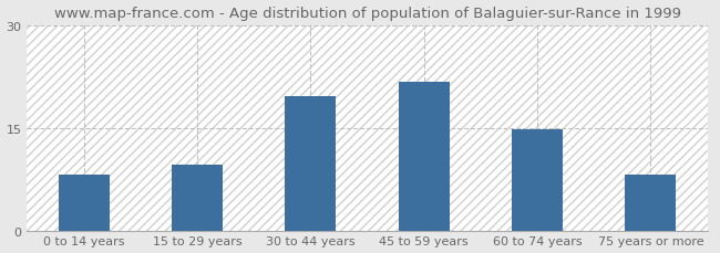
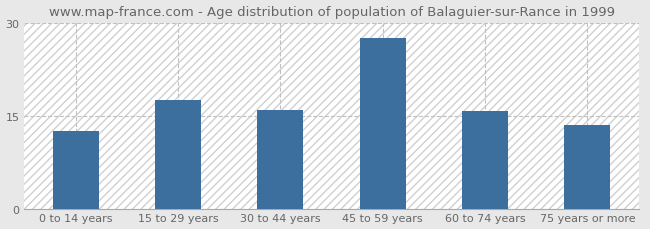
0 to 14 years: 8.2 -> 12.5
15 to 29 years: 9.6 -> 17.5
30 to 44 years: 19.6 -> 16.0
45 to 59 years: 21.8 -> 27.5
60 to 74 years: 14.8 -> 15.7
75 years or more: 8.2 -> 13.5
